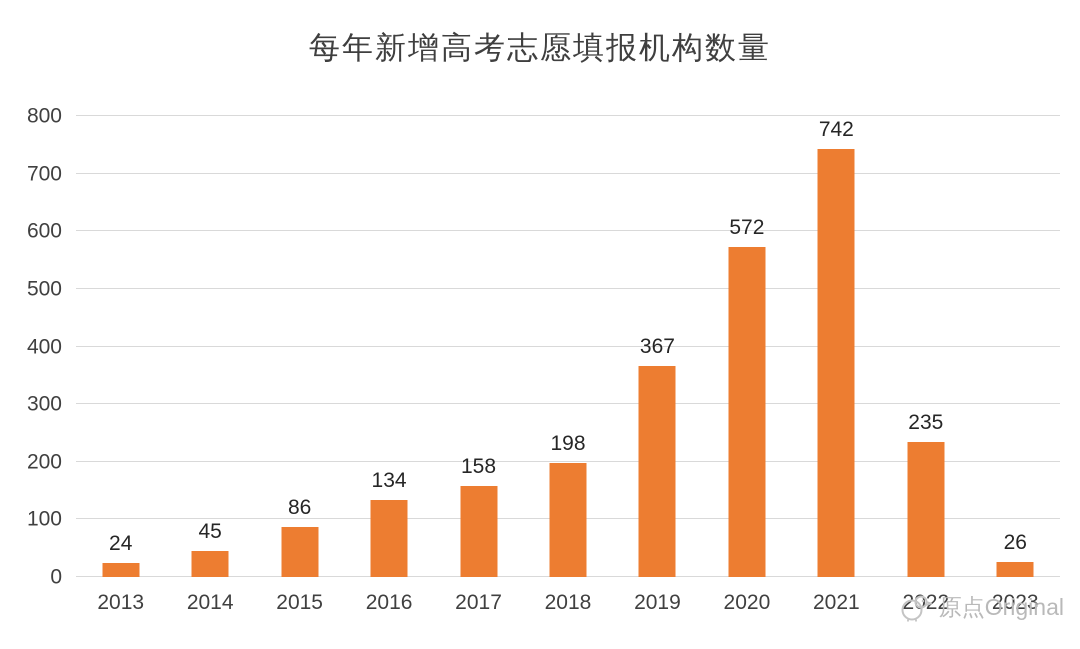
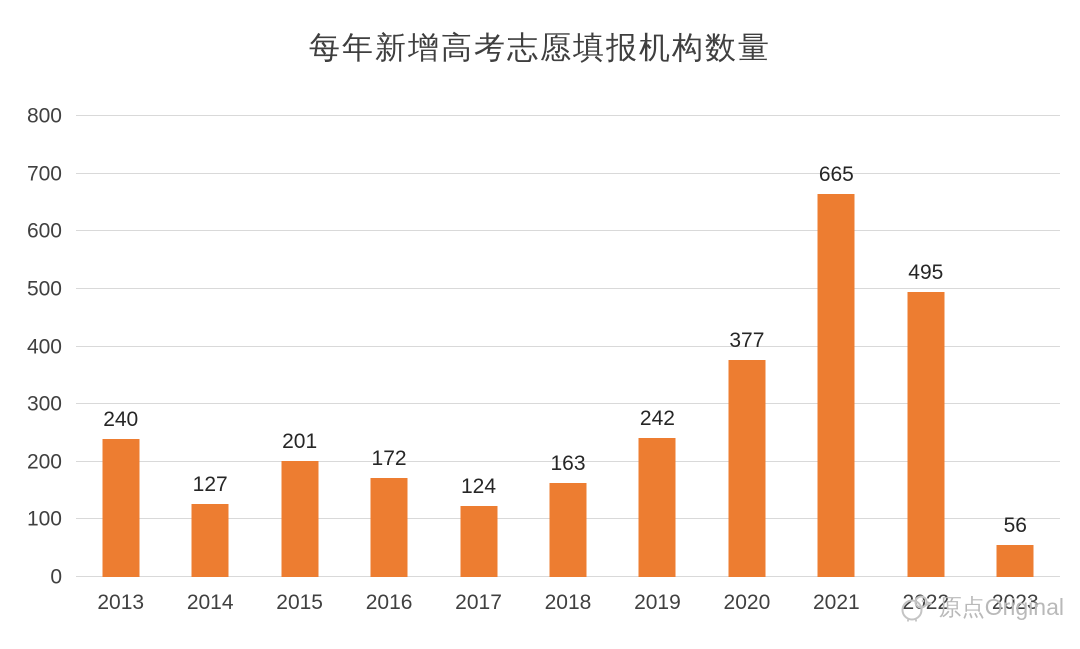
2013: 24 -> 240
2014: 45 -> 127
2015: 86 -> 201
2016: 134 -> 172
2017: 158 -> 124
2018: 198 -> 163
2019: 367 -> 242
2020: 572 -> 377
2021: 742 -> 665
2022: 235 -> 495
2023: 26 -> 56
